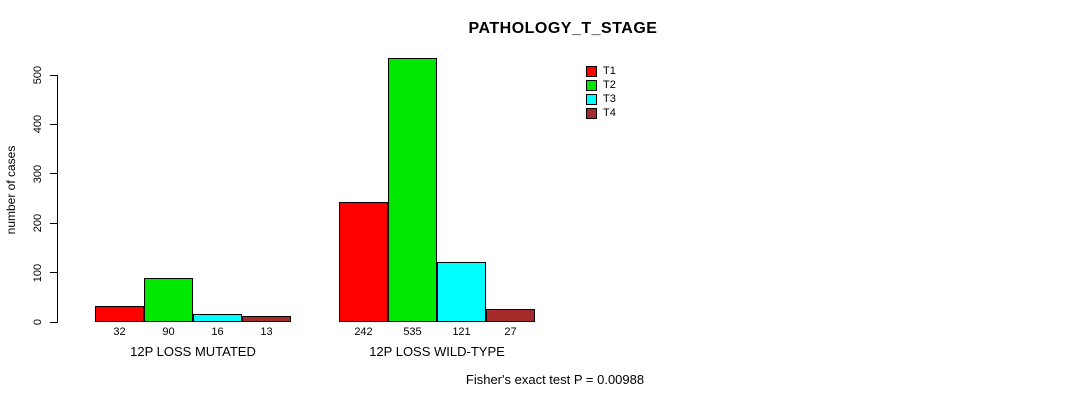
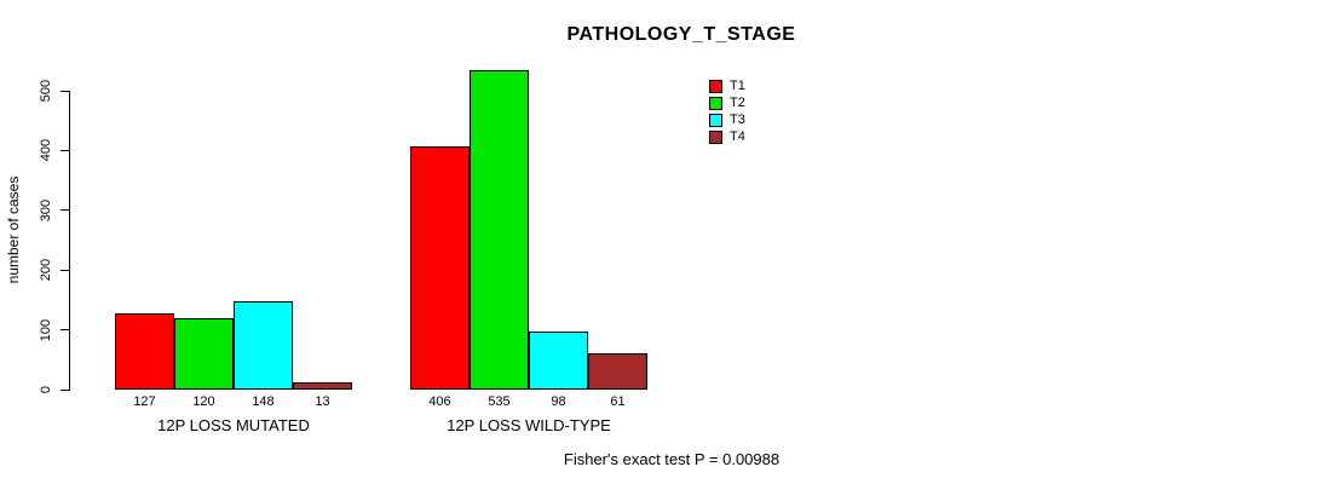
T1/12P LOSS MUTATED: 32 -> 127
T2/12P LOSS MUTATED: 90 -> 120
T3/12P LOSS MUTATED: 16 -> 148
T1/12P LOSS WILD-TYPE: 242 -> 406
T3/12P LOSS WILD-TYPE: 121 -> 98
T4/12P LOSS WILD-TYPE: 27 -> 61
